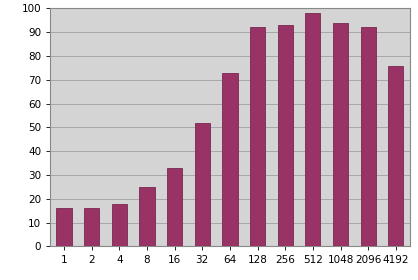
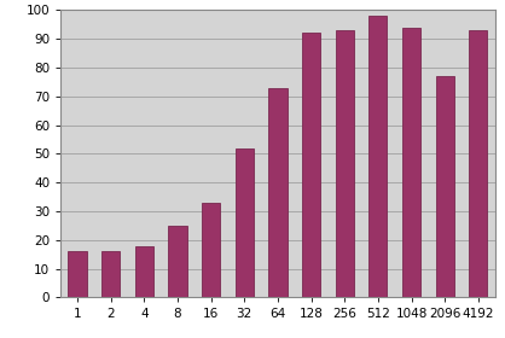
2096: 92 -> 77
4192: 76 -> 93
